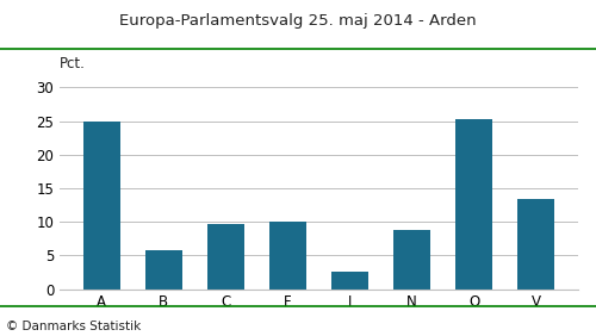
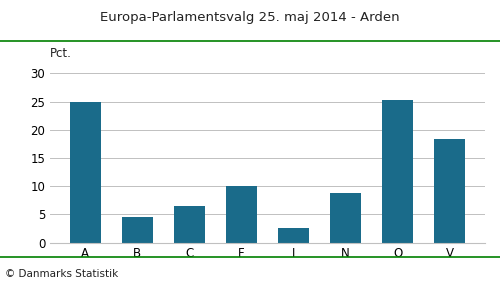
B: 5.8 -> 4.5
C: 9.6 -> 6.5
V: 13.4 -> 18.3
